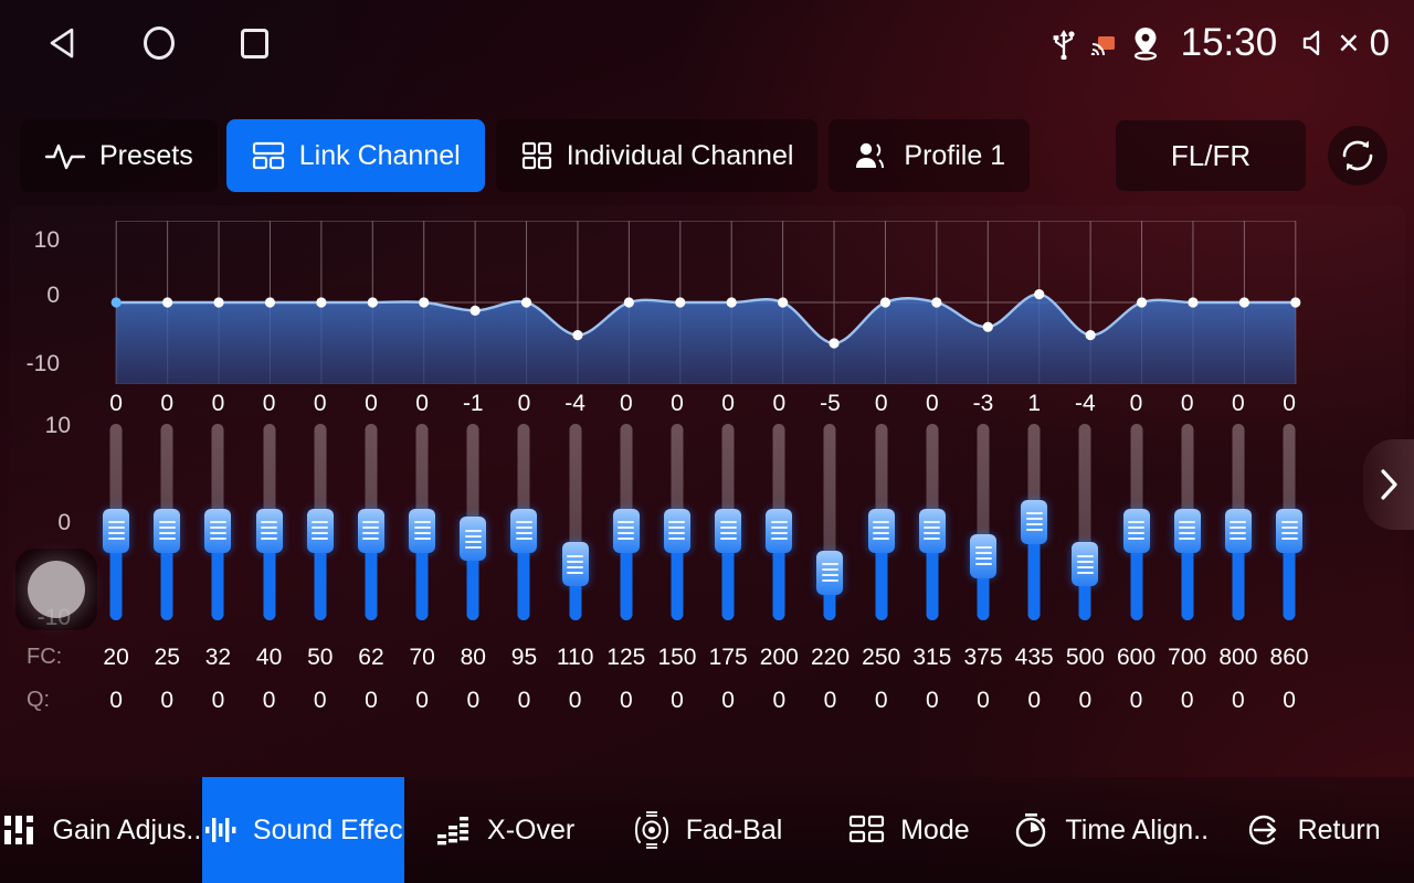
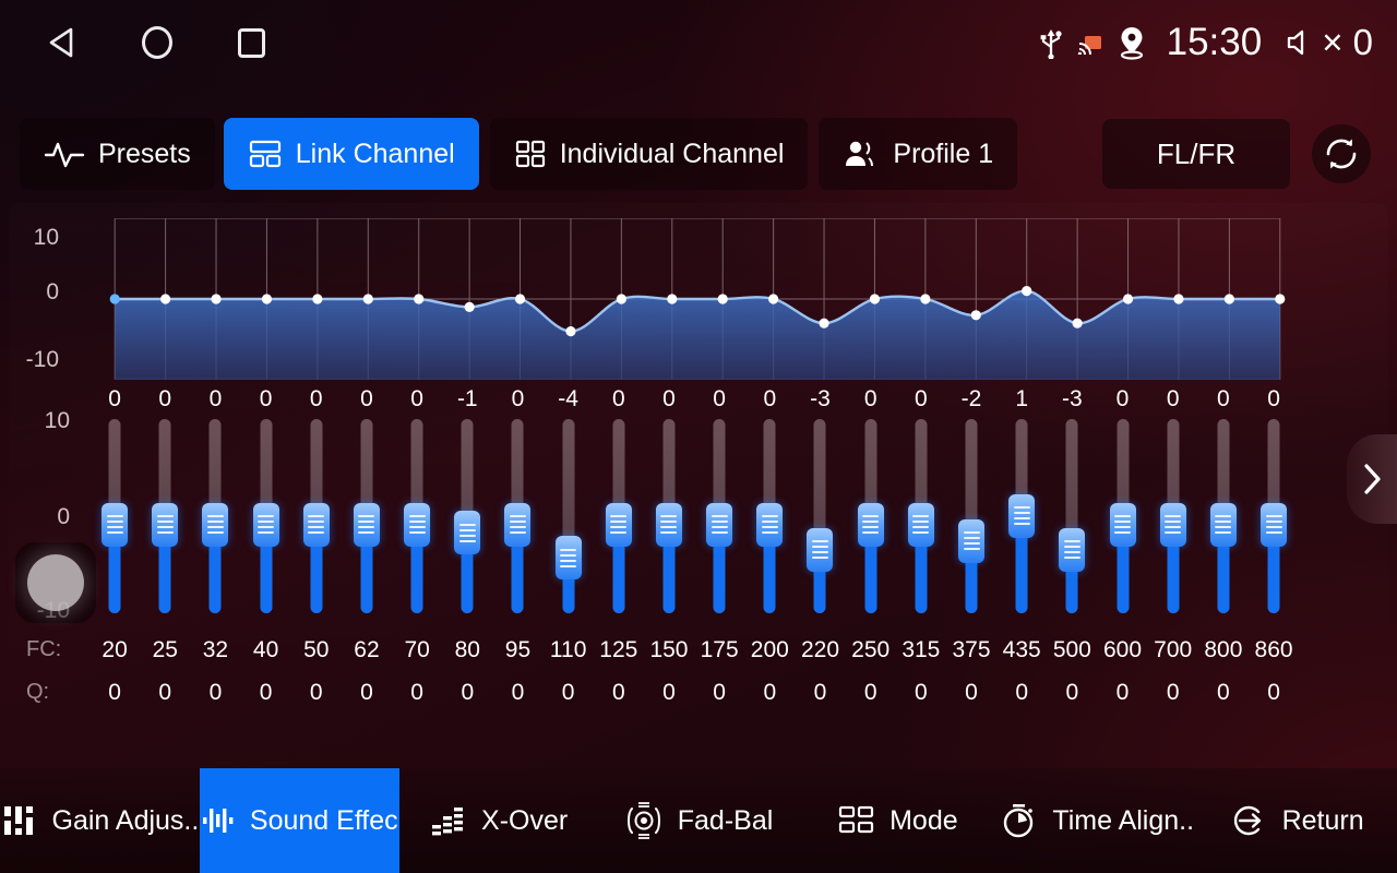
220: -5 -> -3
375: -3 -> -2
500: -4 -> -3
